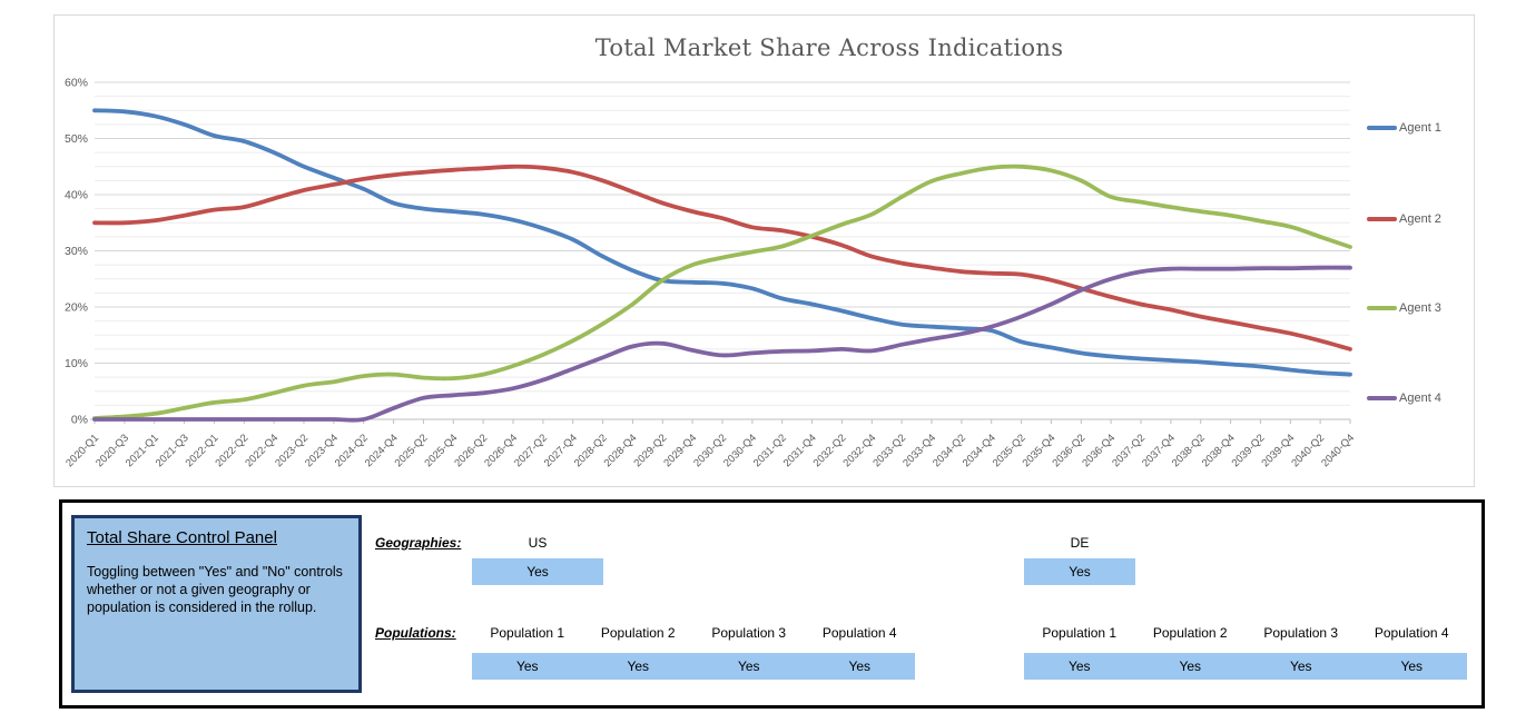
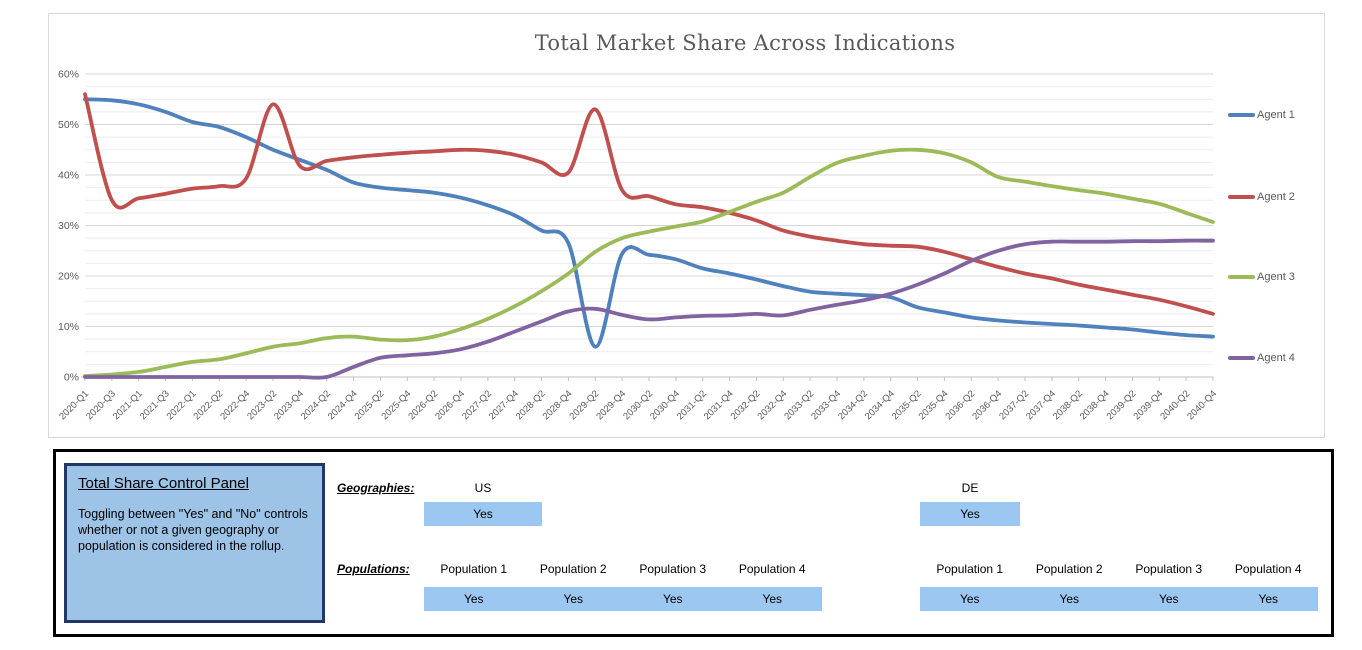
Agent 2/2020-Q1: 35% -> 56%
Agent 2/2023-Q2: 41% -> 54%
Agent 1/2029-Q2: 25% -> 6%
Agent 2/2029-Q2: 38% -> 53%
